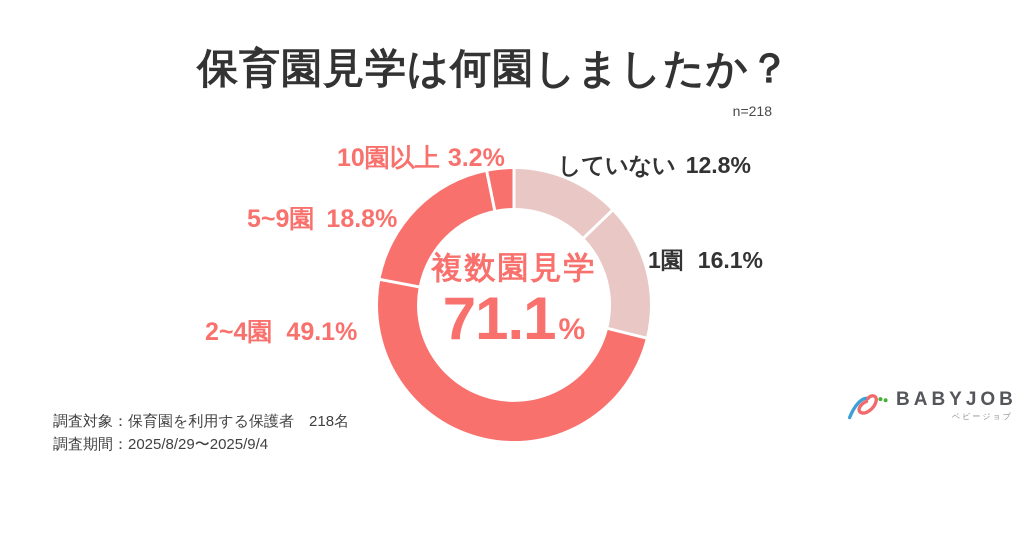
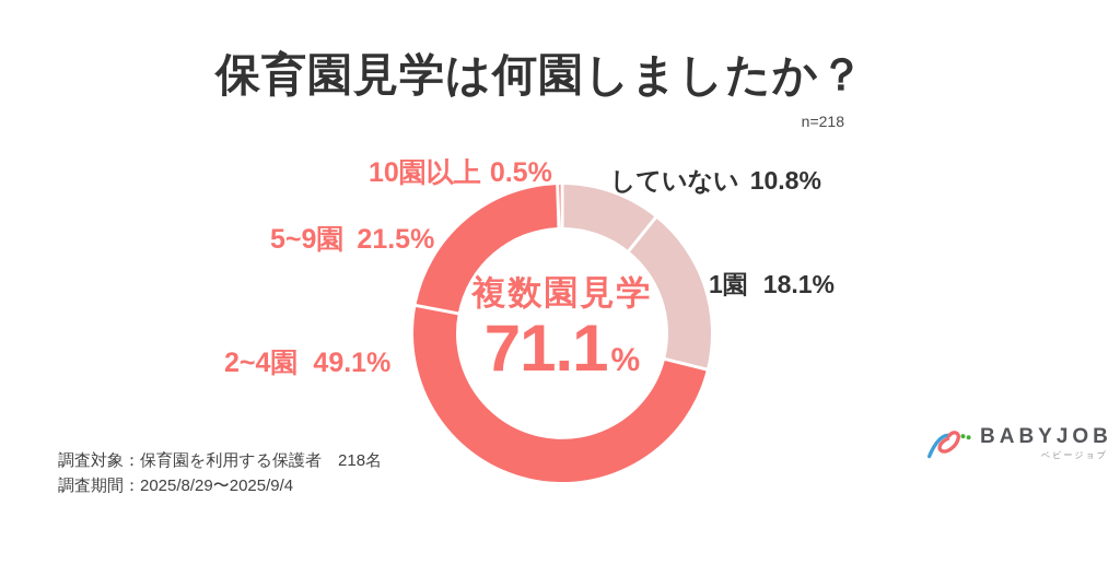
していない: 12.8% -> 10.8%
1園: 16.1% -> 18.1%
5~9園: 18.8% -> 21.5%
10園以上: 3.2% -> 0.5%
